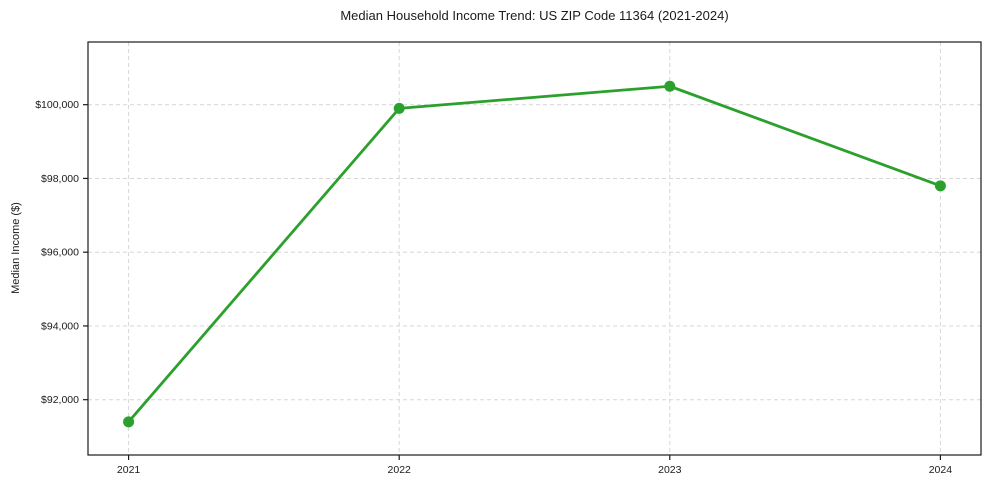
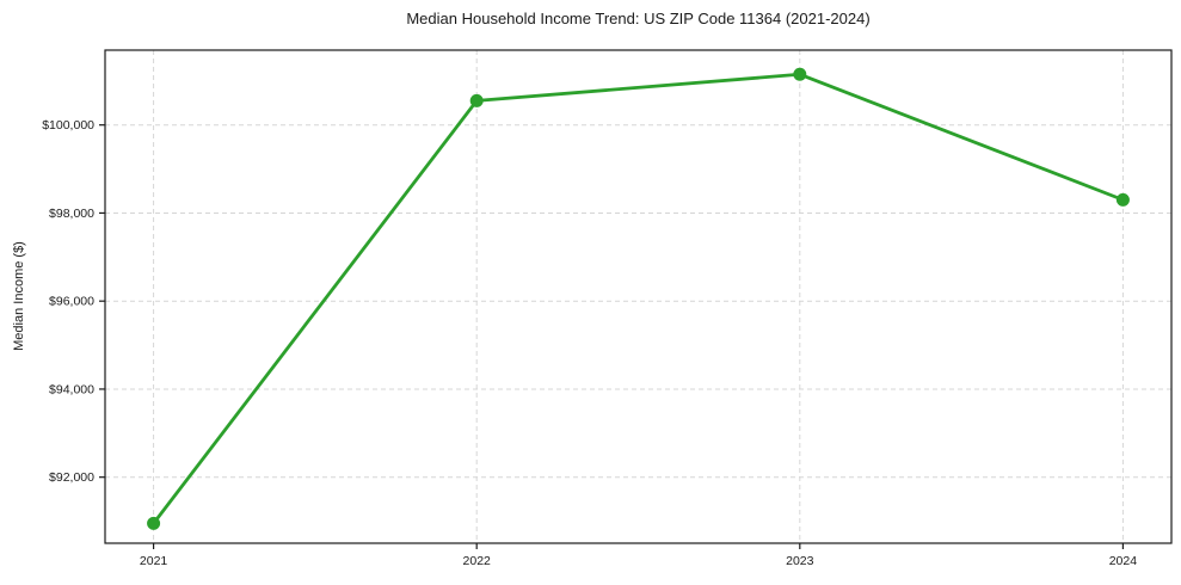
2021: $91400 -> $91000
2022: $99900 -> $100600
2023: $100500 -> $101200
2024: $97800 -> $98300
